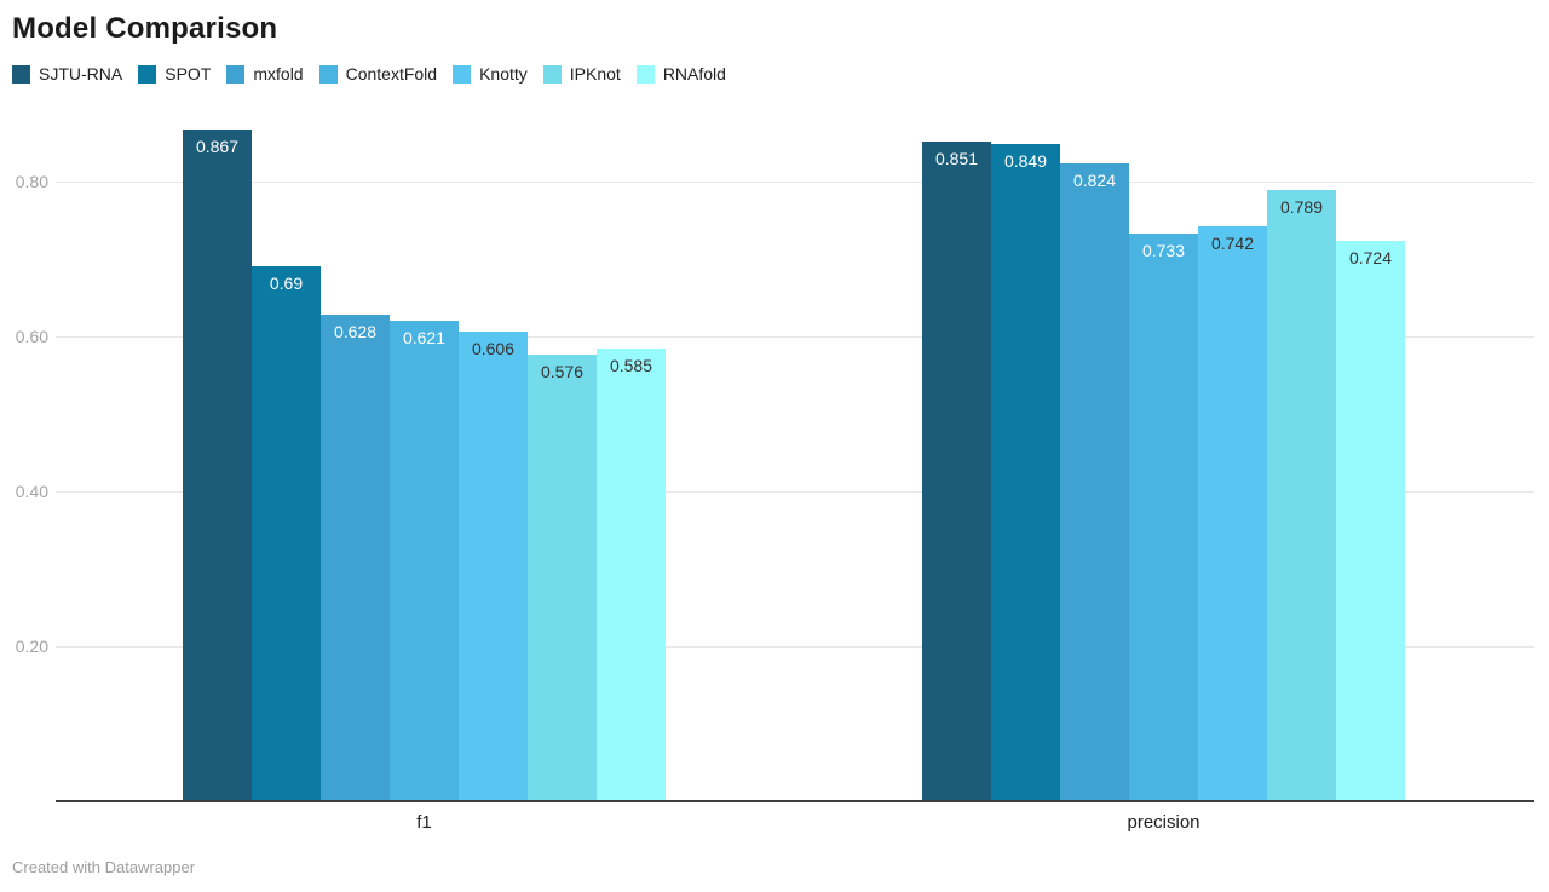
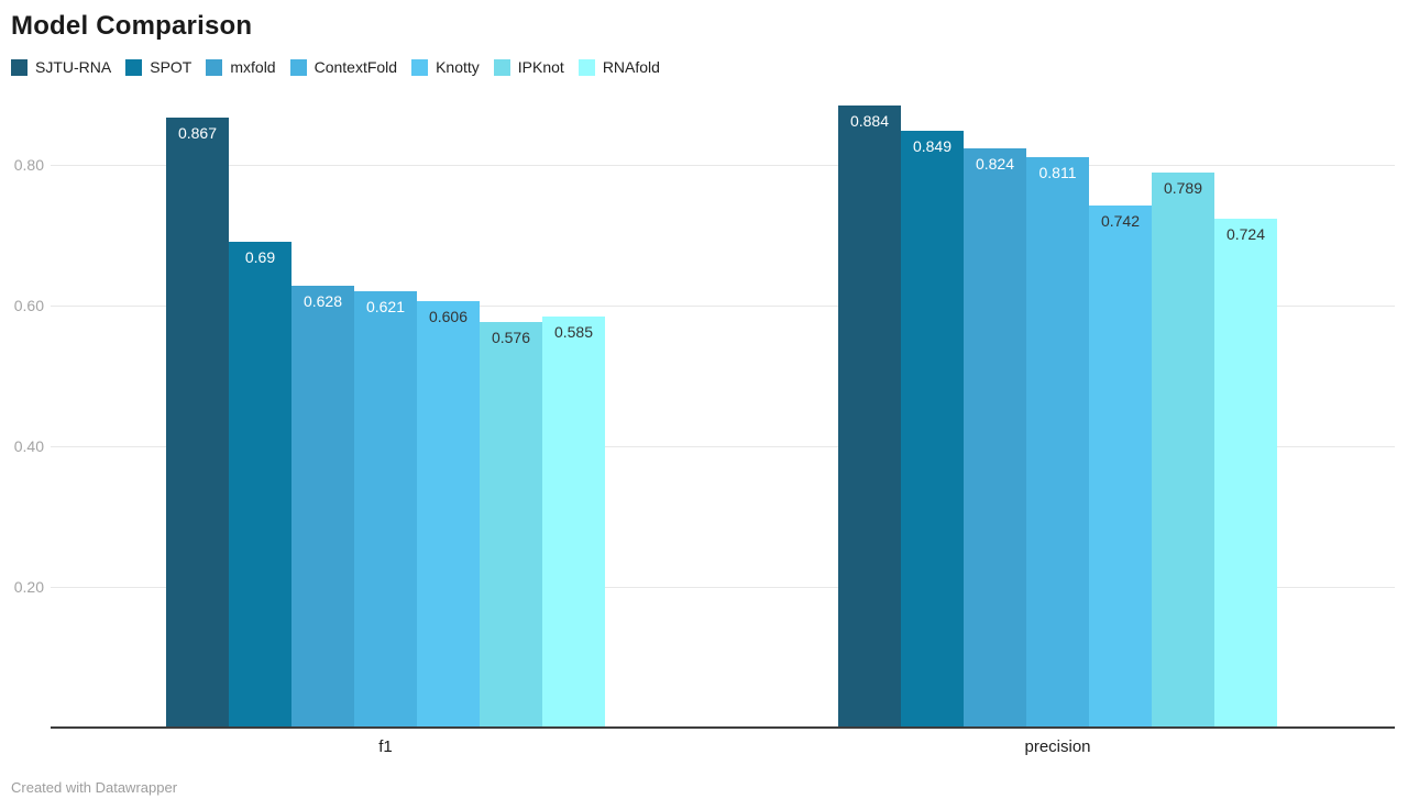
SJTU-RNA/precision: 0.851 -> 0.884
ContextFold/precision: 0.733 -> 0.811
